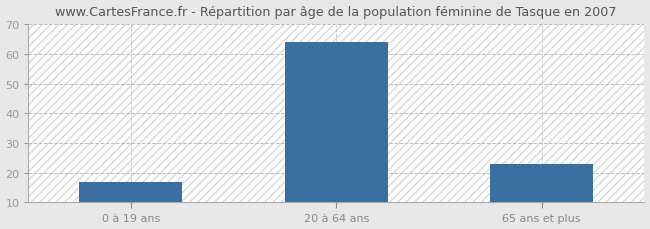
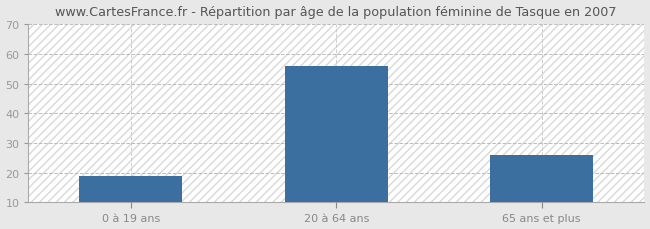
0 à 19 ans: 17 -> 19
20 à 64 ans: 64 -> 56
65 ans et plus: 23 -> 26
